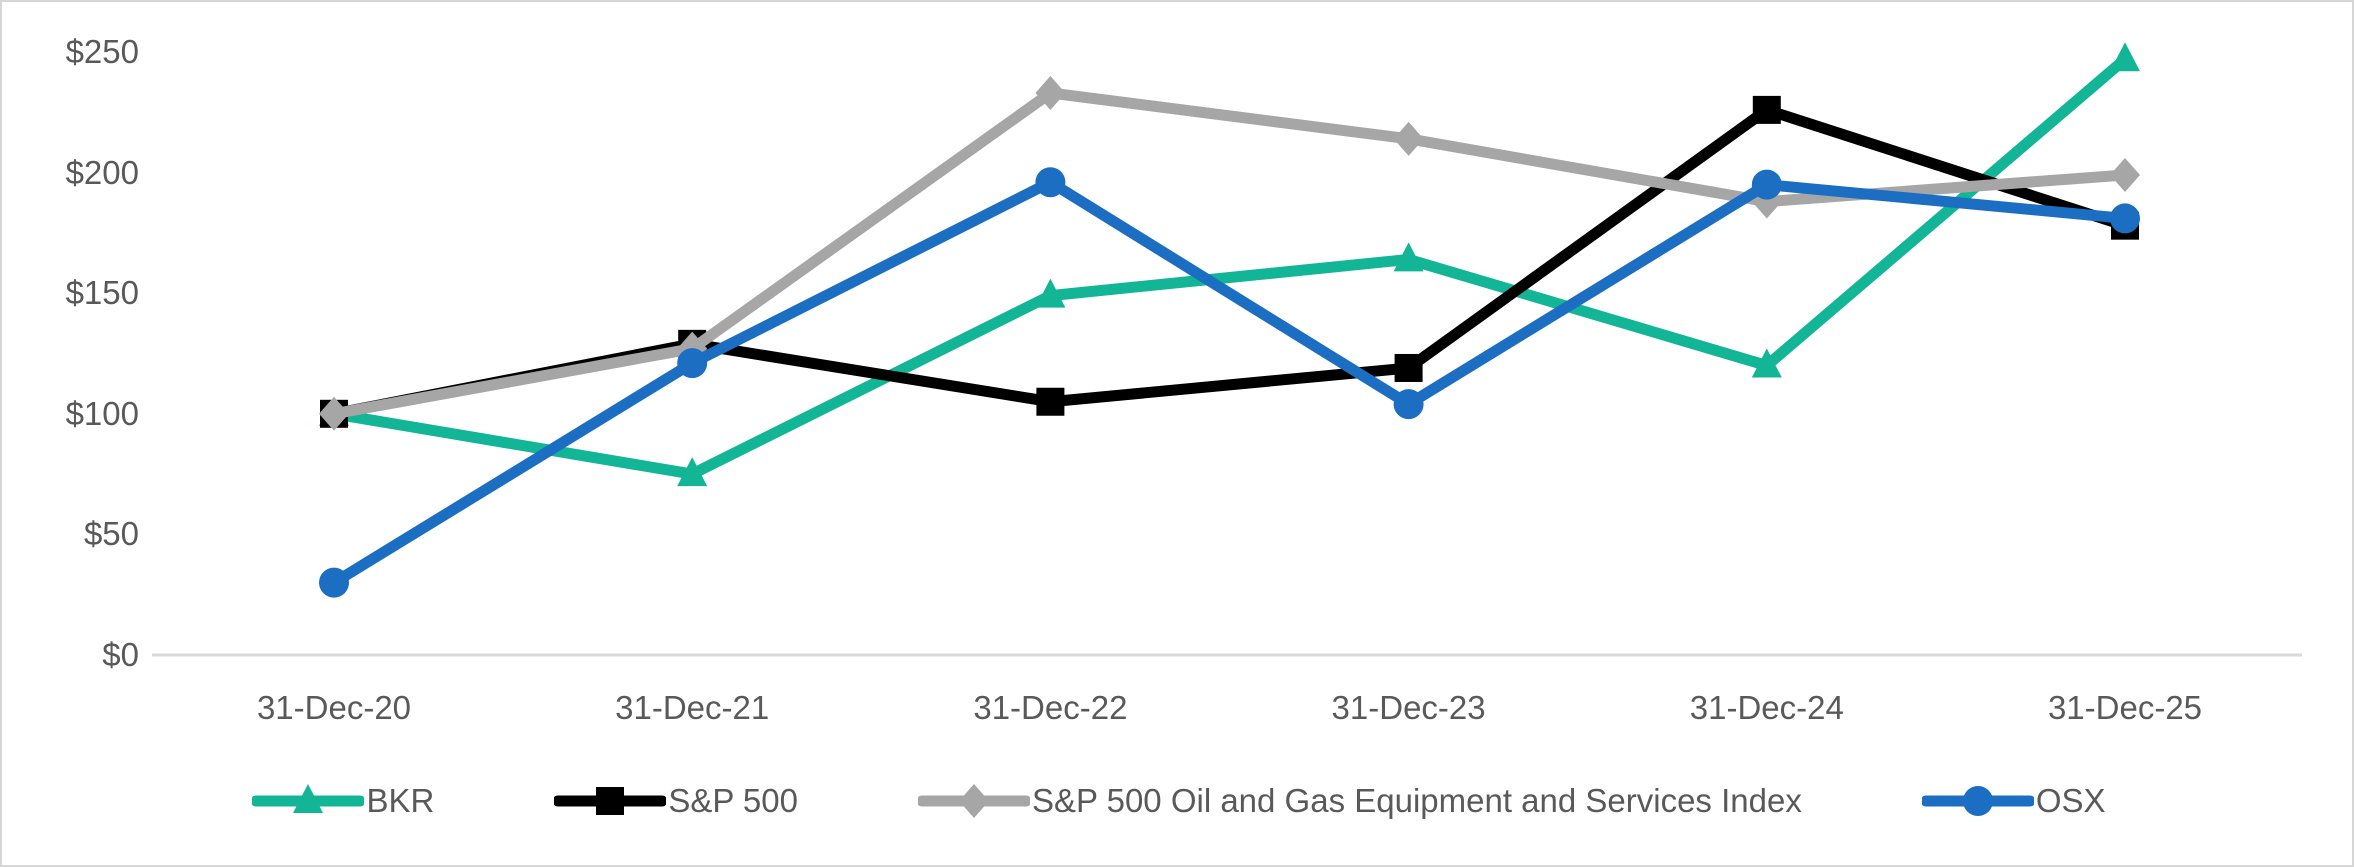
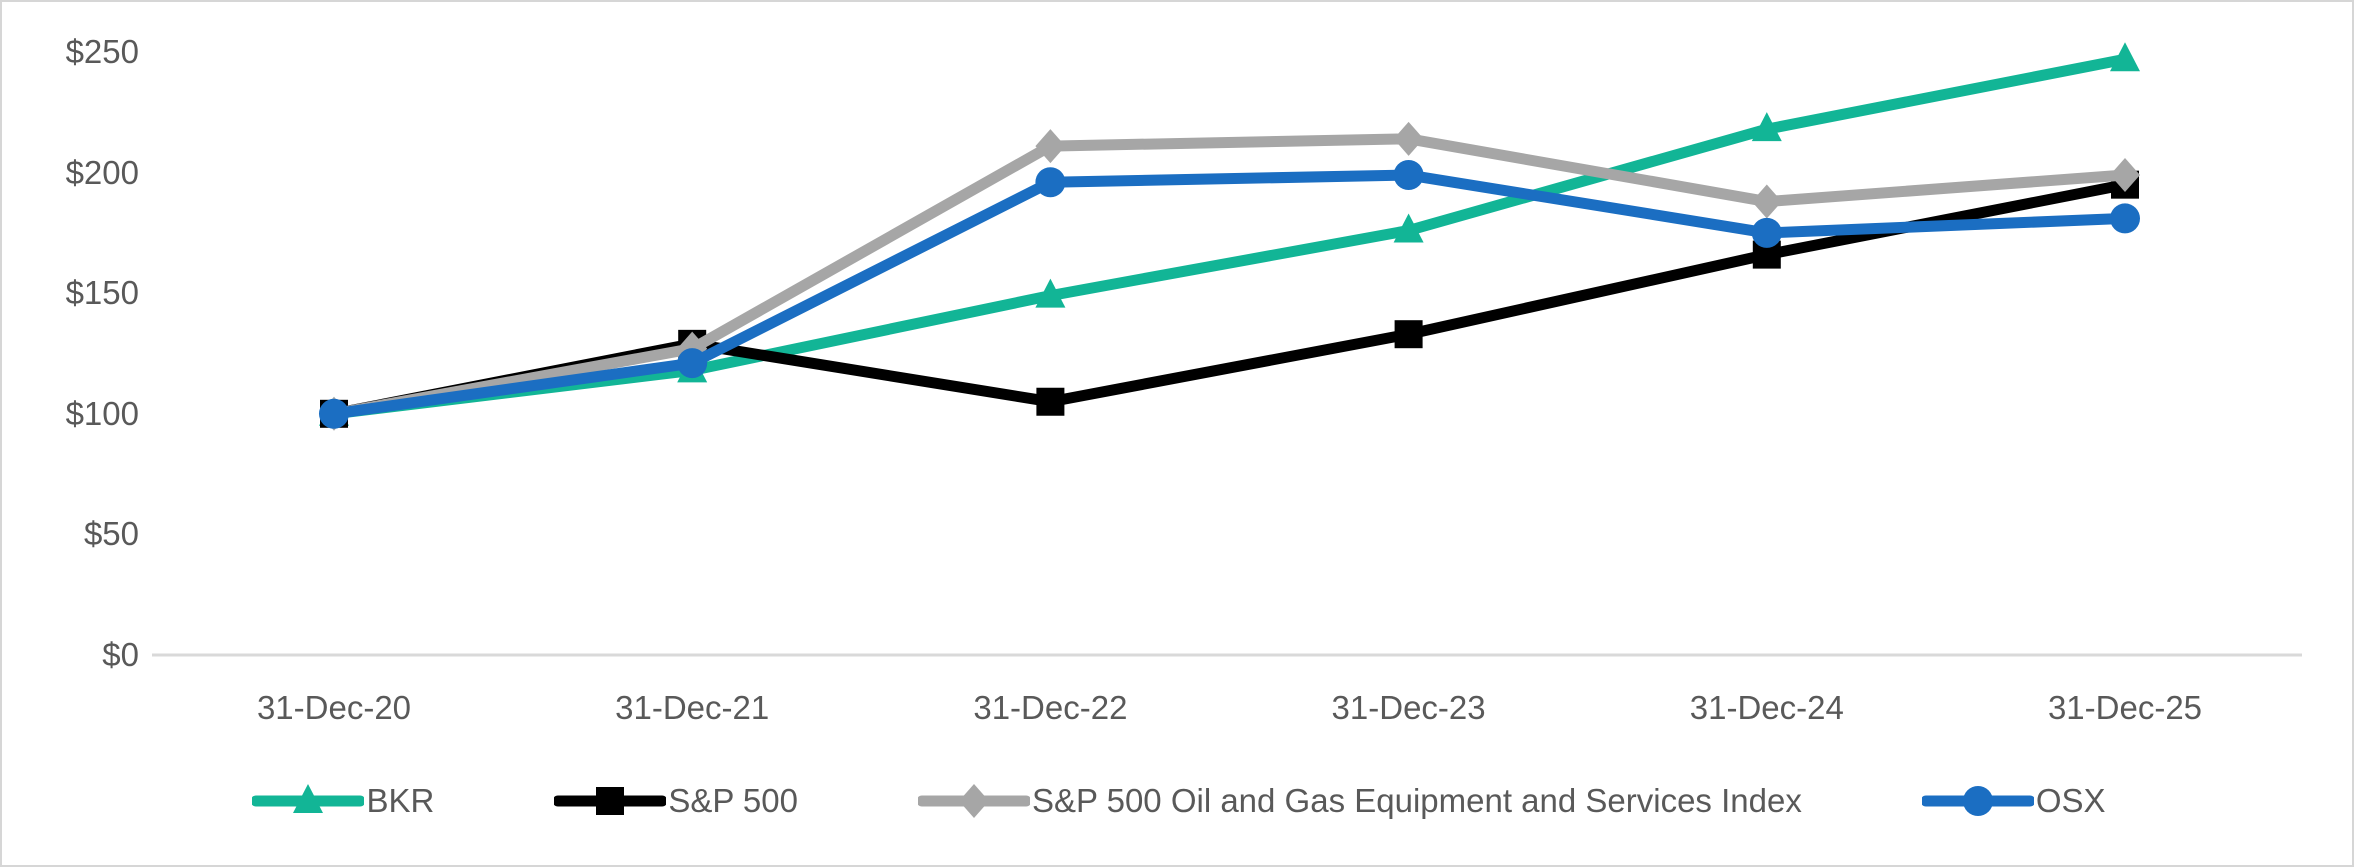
OSX/31-Dec-20: $30 -> $100
BKR/31-Dec-21: $75 -> $118
S&P 500 Oil and Gas Equipment and Services Index/31-Dec-22: $233 -> $211
BKR/31-Dec-23: $164 -> $176
S&P 500/31-Dec-23: $119 -> $133
OSX/31-Dec-23: $104 -> $199
BKR/31-Dec-24: $120 -> $218
S&P 500/31-Dec-24: $226 -> $166
OSX/31-Dec-24: $195 -> $175
S&P 500/31-Dec-25: $178 -> $195
